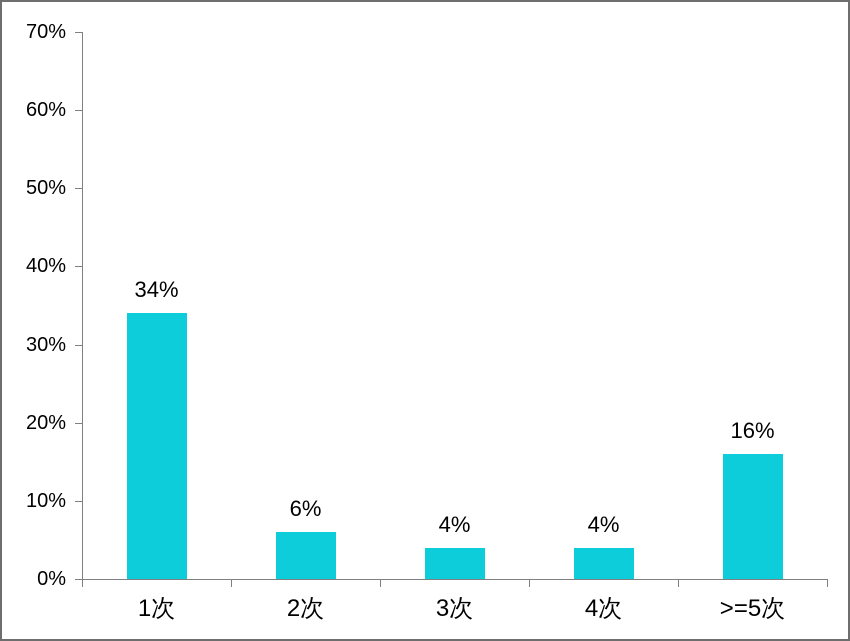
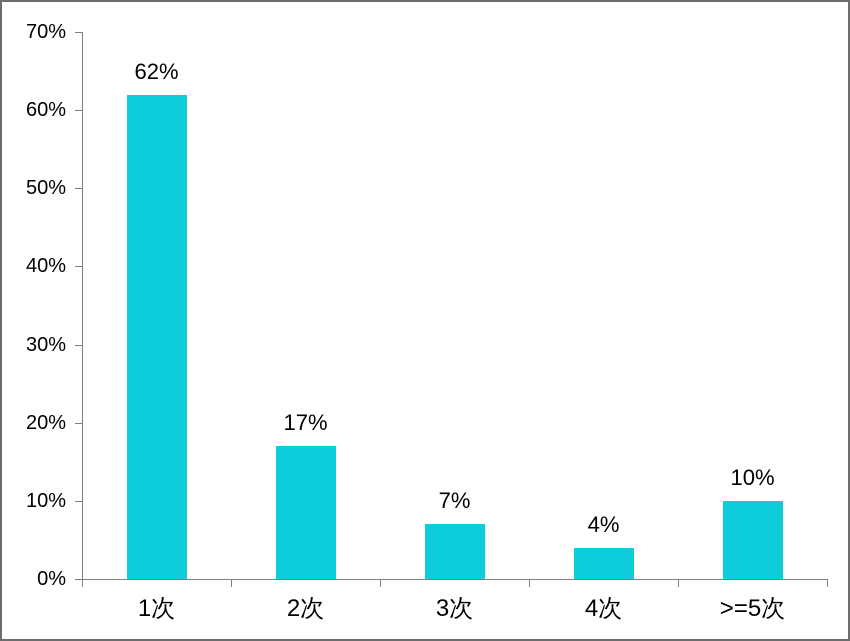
1次: 34% -> 62%
2次: 6% -> 17%
3次: 4% -> 7%
>=5次: 16% -> 10%
